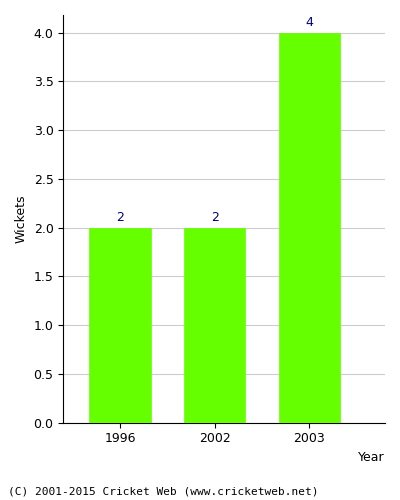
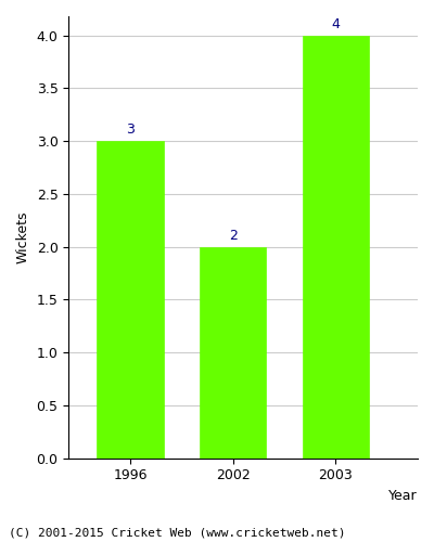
1996: 2 -> 3
